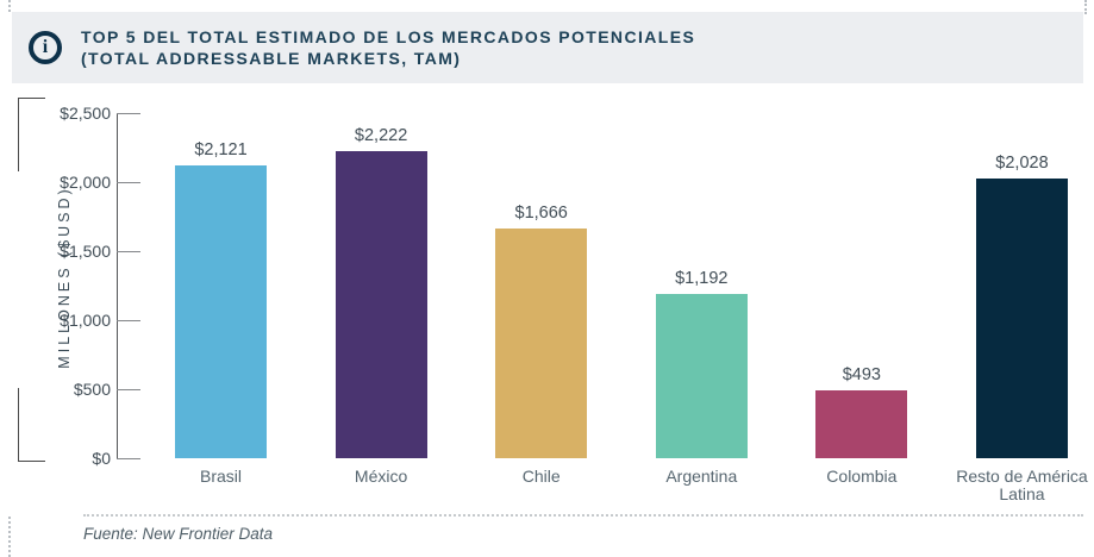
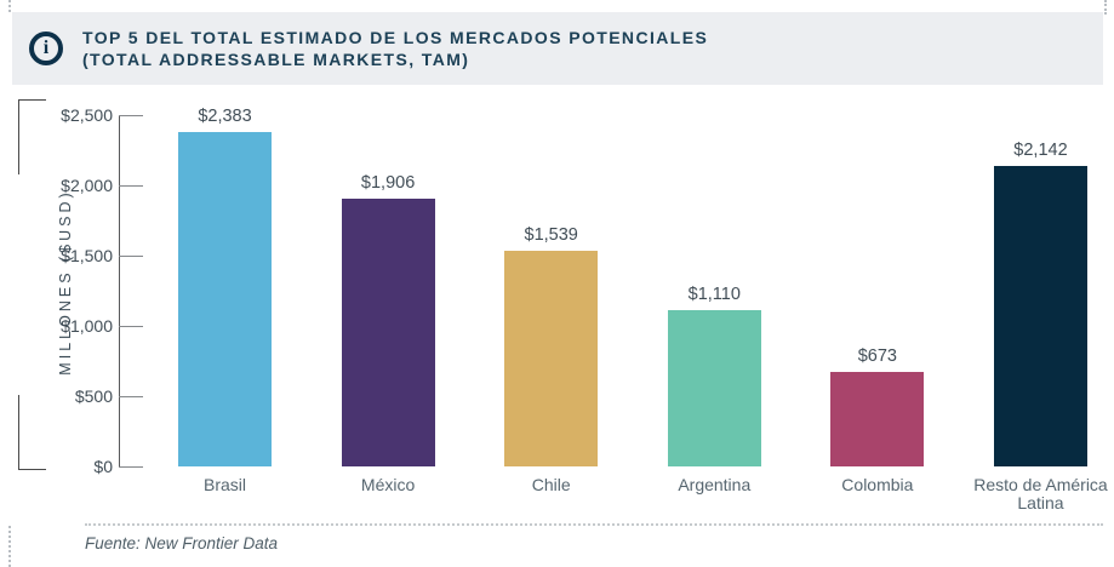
Brasil: $2,121 -> $2,383
México: $2,222 -> $1,906
Chile: $1,666 -> $1,539
Argentina: $1,192 -> $1,110
Colombia: $493 -> $673
Resto de América Latina: $2,028 -> $2,142
